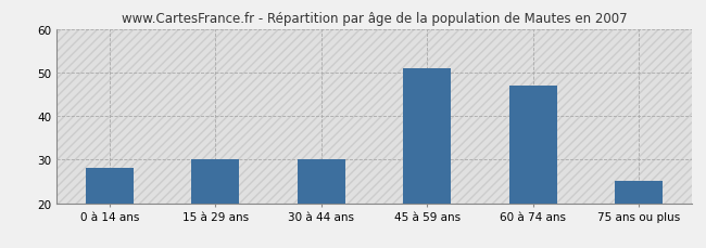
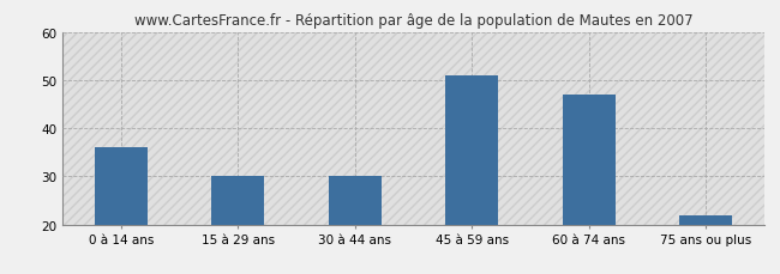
0 à 14 ans: 28 -> 36
75 ans ou plus: 25 -> 22
